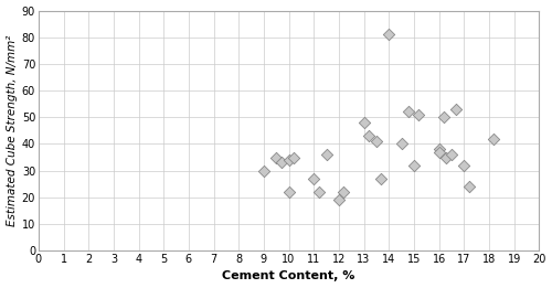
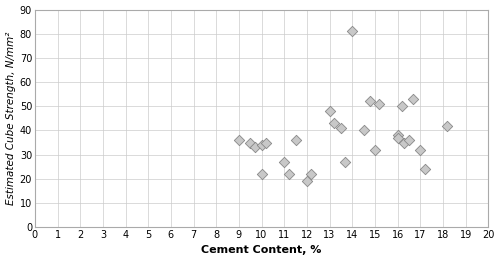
9: 30 -> 36
